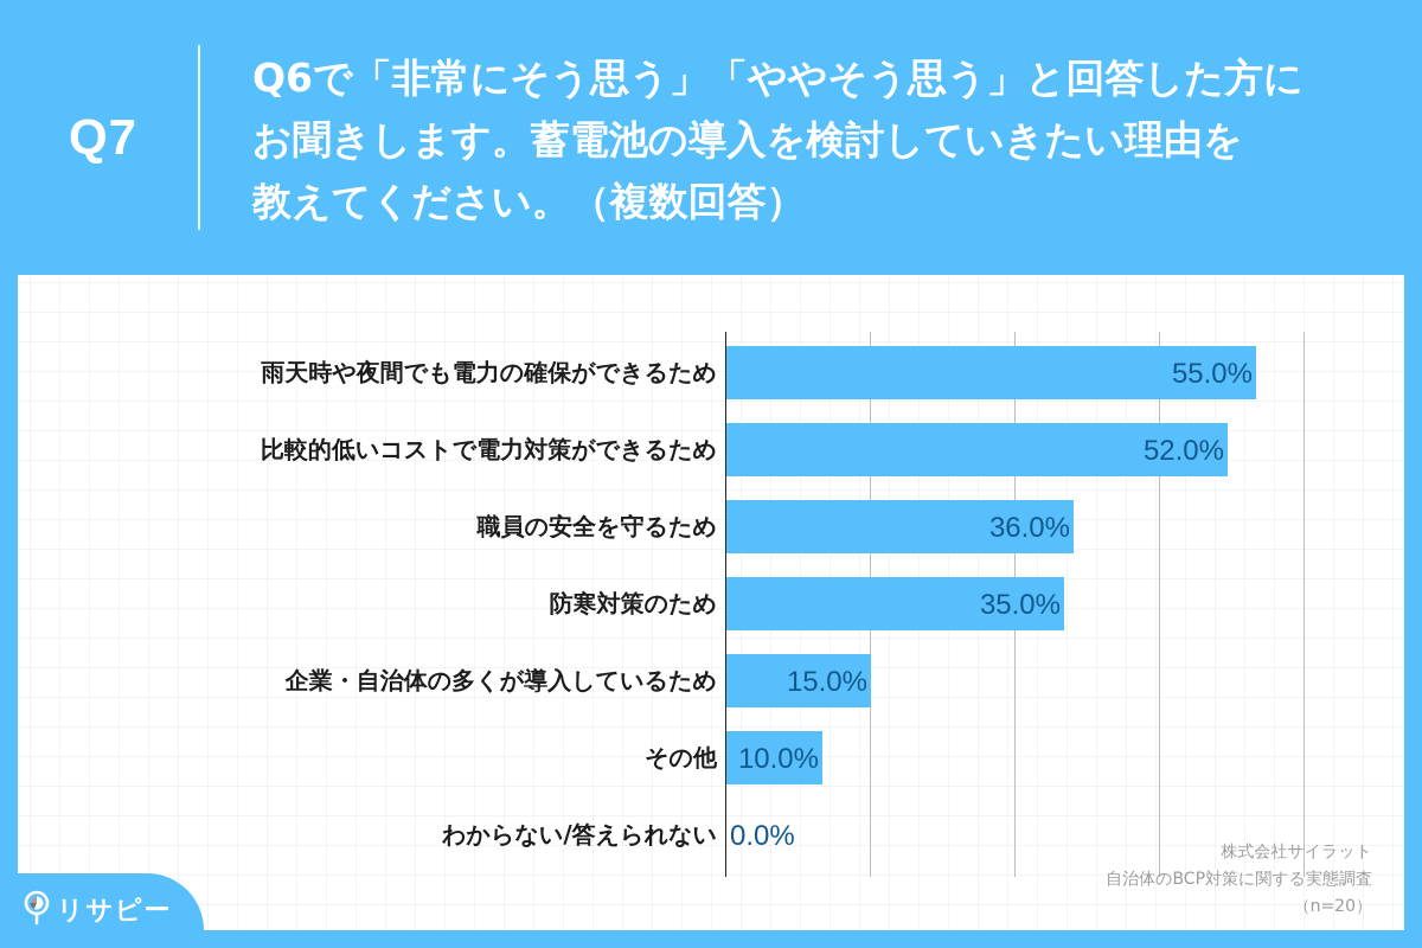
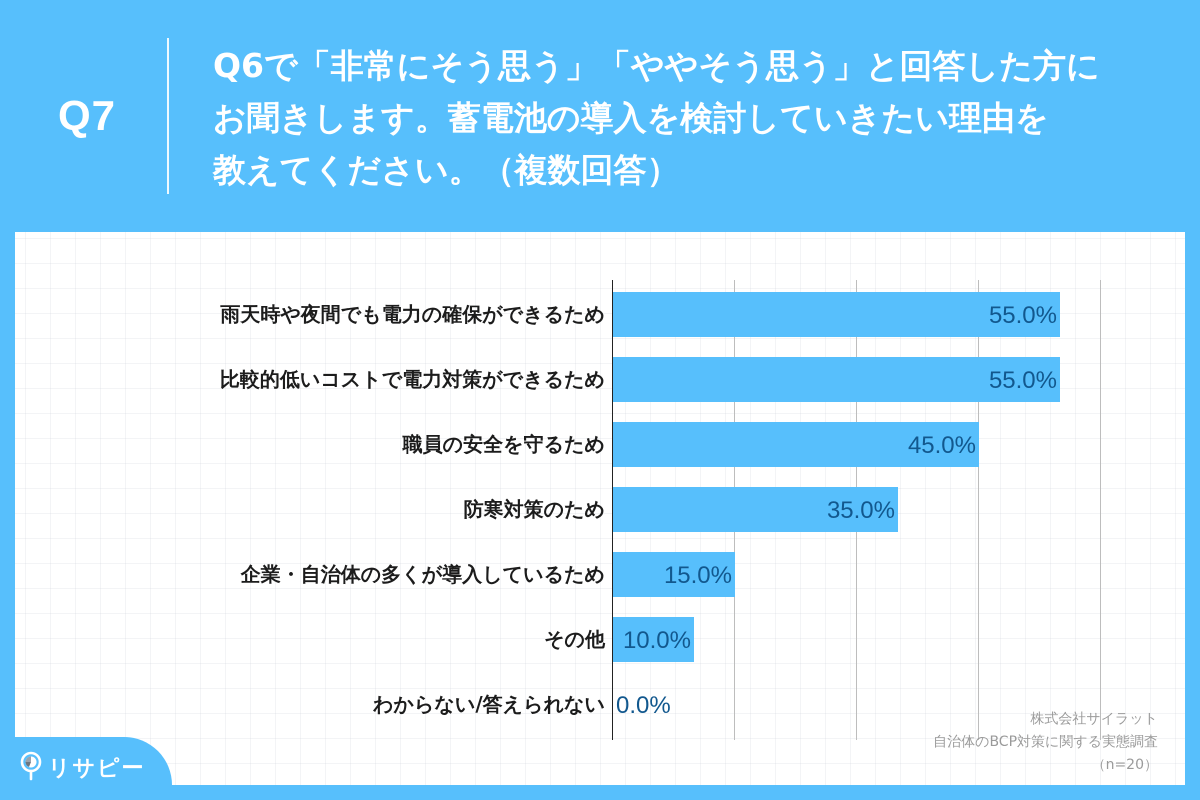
比較的低いコストで電力対策ができるため: 52.0% -> 55.0%
職員の安全を守るため: 36.0% -> 45.0%
